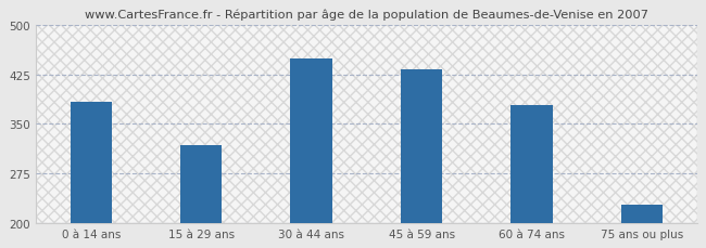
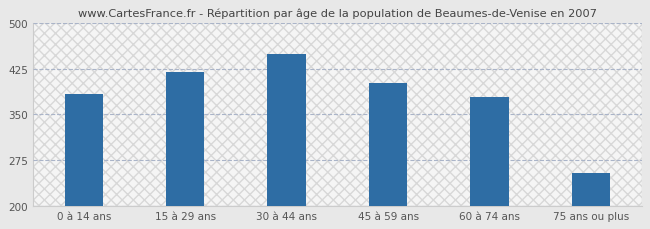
15 à 29 ans: 318 -> 420
45 à 59 ans: 432 -> 402
75 ans ou plus: 228 -> 254
